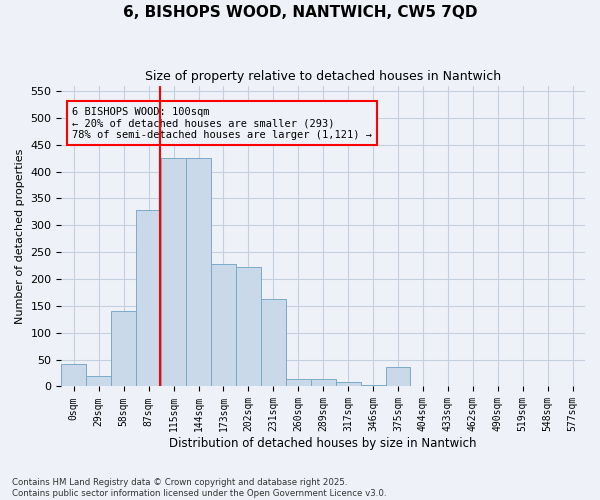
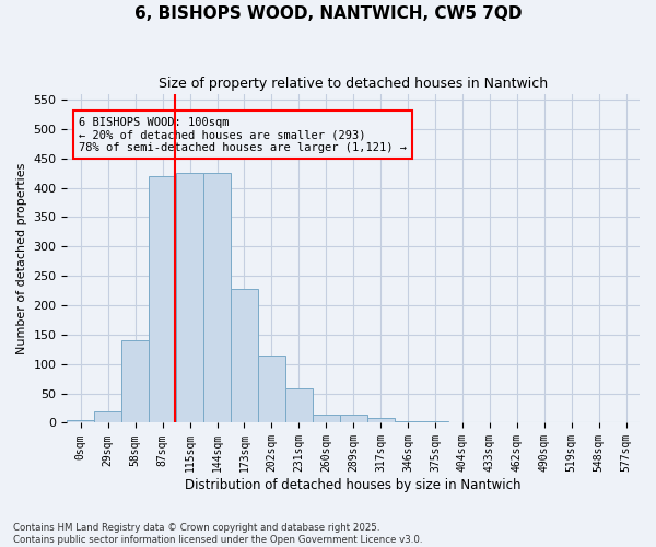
0sqm: 42 -> 4
87sqm: 328 -> 420
202sqm: 222 -> 115
231sqm: 162 -> 58
375sqm: 36 -> 2
